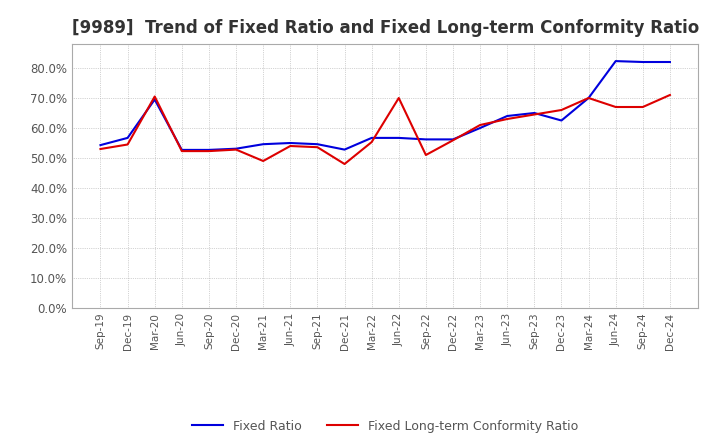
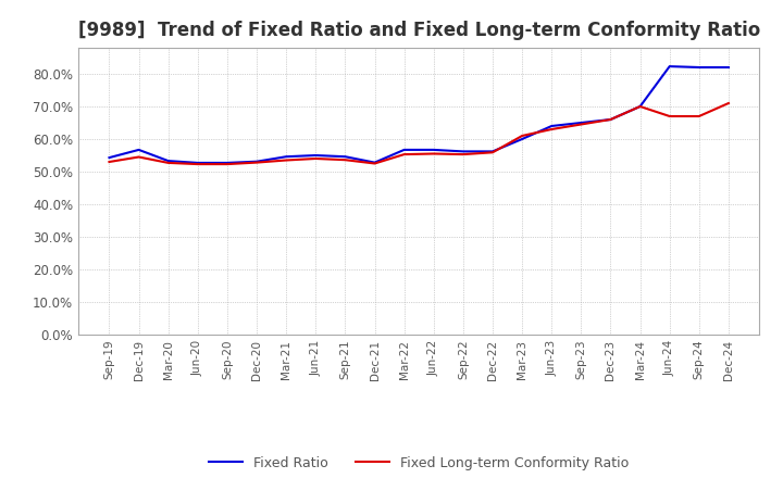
Fixed Ratio/Mar-20: 69.5% -> 53.3%
Fixed Long-term Conformity Ratio/Mar-20: 70.5% -> 52.7%
Fixed Long-term Conformity Ratio/Mar-21: 49.0% -> 53.5%
Fixed Long-term Conformity Ratio/Dec-21: 48.0% -> 52.5%
Fixed Long-term Conformity Ratio/Jun-22: 70.0% -> 55.5%
Fixed Long-term Conformity Ratio/Sep-22: 51.0% -> 55.3%
Fixed Ratio/Dec-23: 62.5% -> 66.0%
